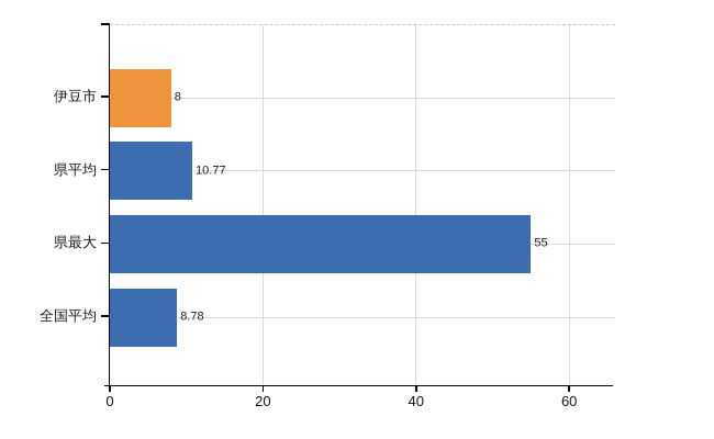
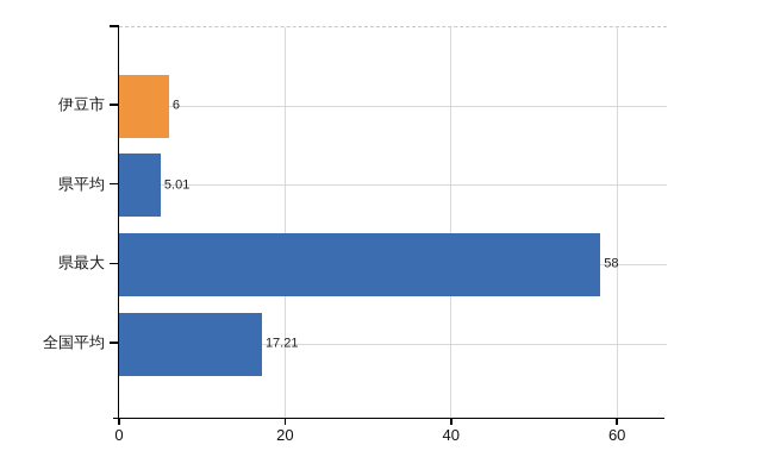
伊豆市: 8 -> 6
県平均: 10.77 -> 5.01
県最大: 55 -> 58
全国平均: 8.78 -> 17.21
